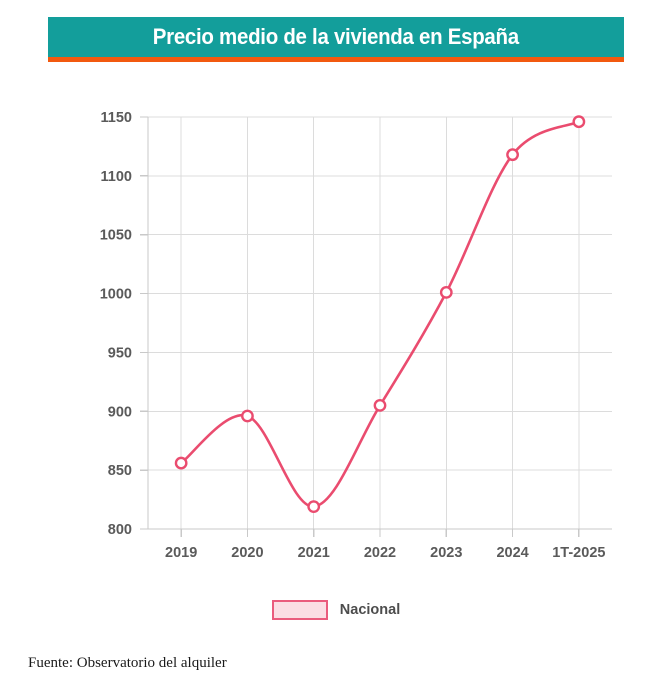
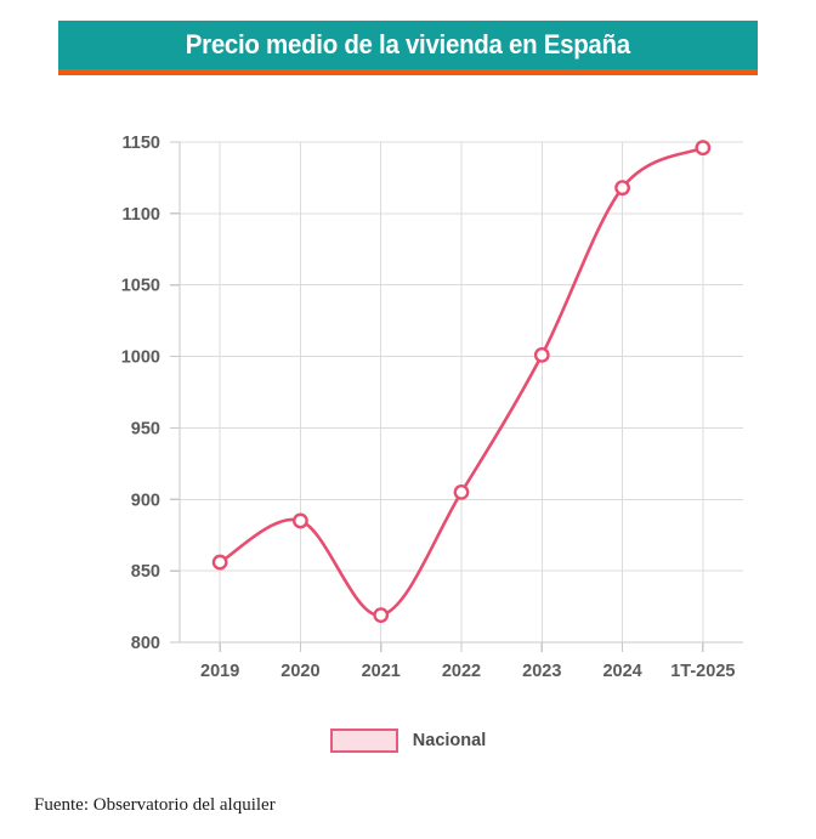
2020: 896 -> 885
